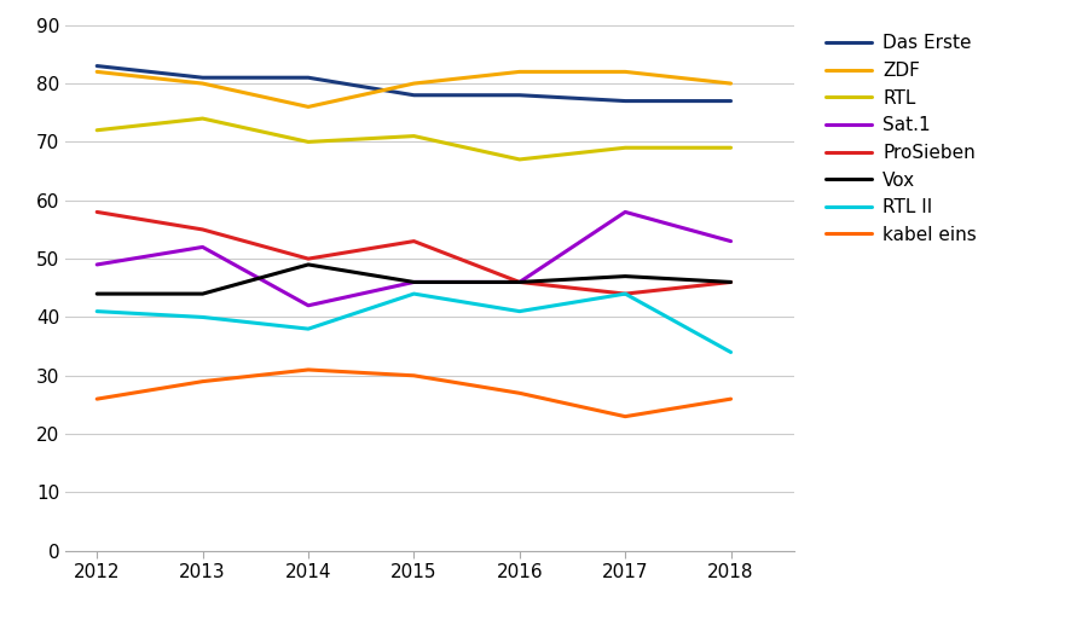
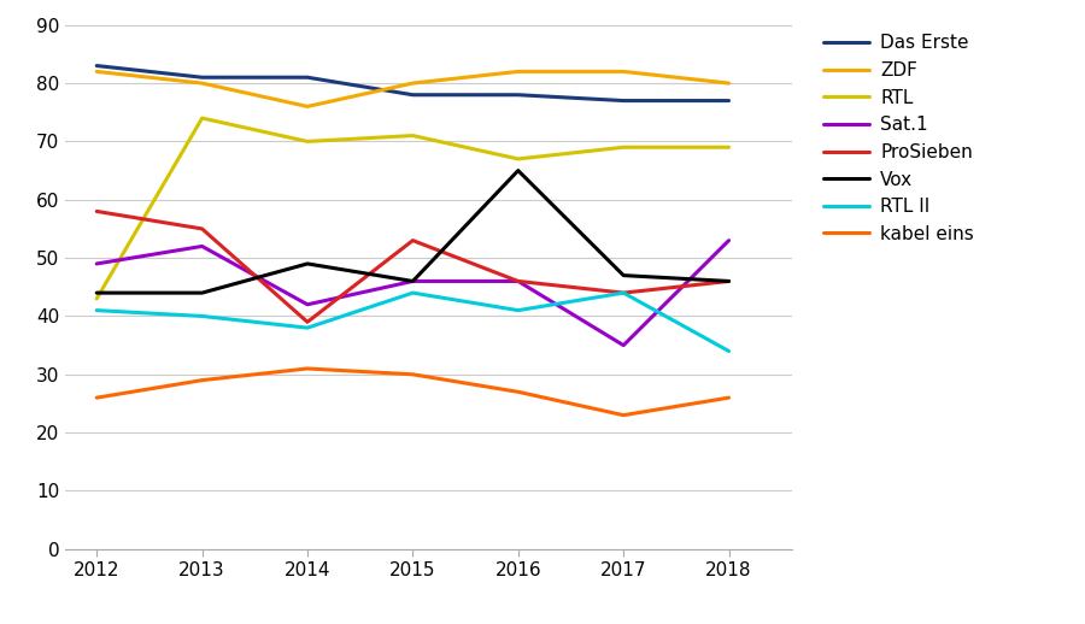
RTL/2012: 72 -> 43
ProSieben/2014: 50 -> 39
Vox/2016: 46 -> 65
Sat.1/2017: 58 -> 35
